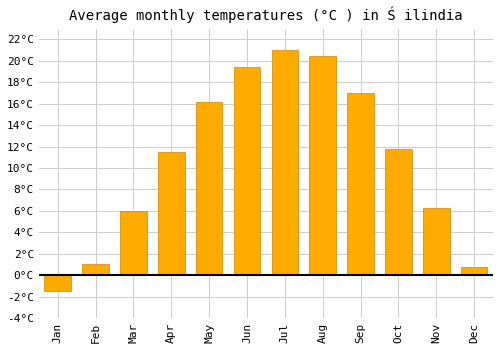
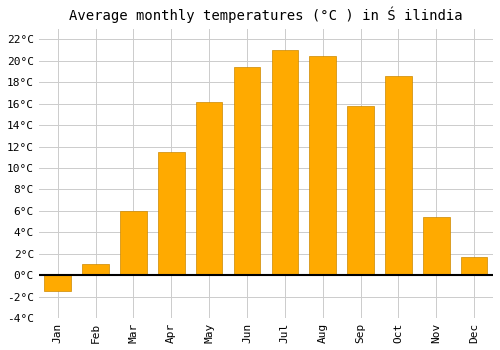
Sep: 17.0°C -> 15.8°C
Oct: 11.8°C -> 18.6°C
Nov: 6.3°C -> 5.4°C
Dec: 0.8°C -> 1.7°C
